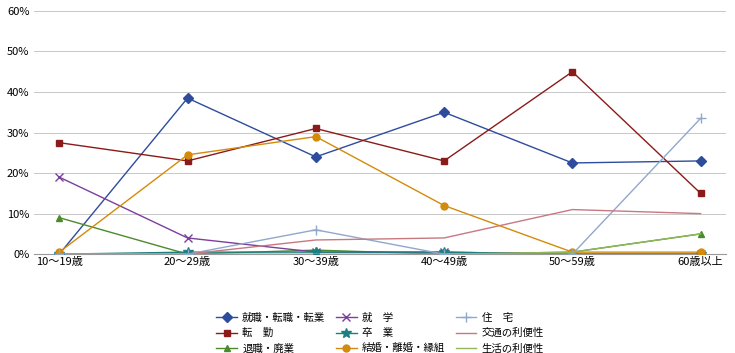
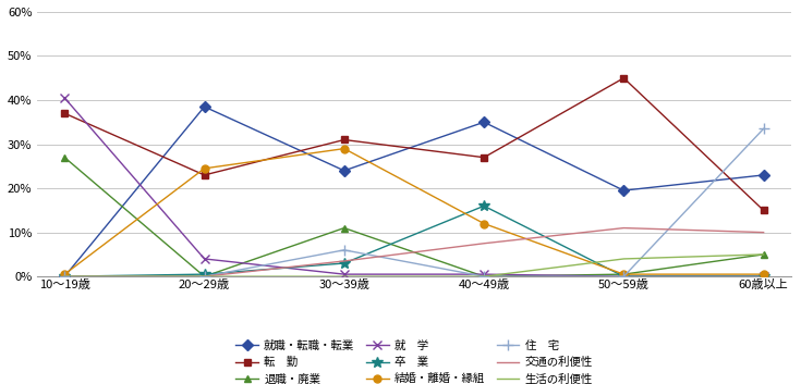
転 勤/10～19歳: 27.5% -> 37.0%
退職・廃業/10～19歳: 9.0% -> 27.0%
就 学/10～19歳: 19.0% -> 40.5%
退職・廃業/30～39歳: 1.0% -> 11.0%
卒 業/30～39歳: 0.5% -> 3.0%
転 勤/40～49歳: 23.0% -> 27.0%
卒 業/40～49歳: 0.5% -> 16.0%
交通の利便性/40～49歳: 4.0% -> 7.5%
就職・転職・転業/50～59歳: 22.5% -> 19.5%
生活の利便性/50～59歳: 0.5% -> 4.0%
